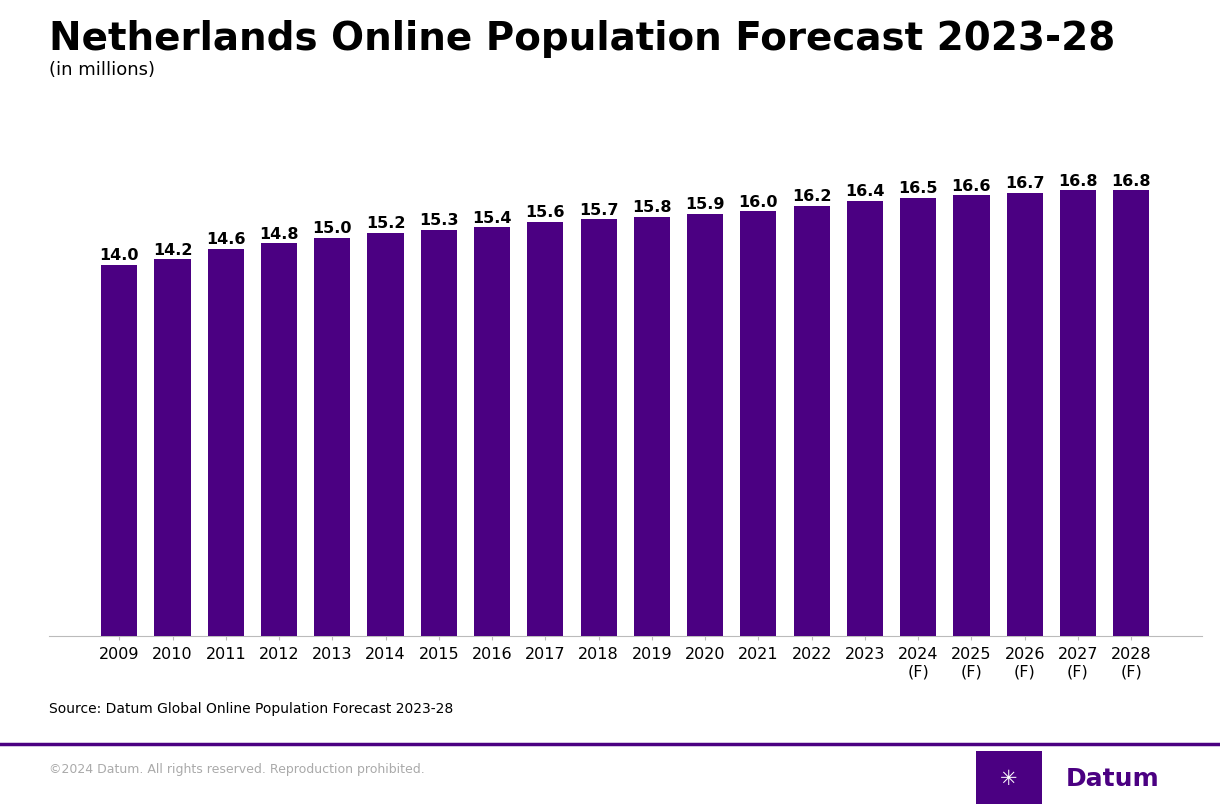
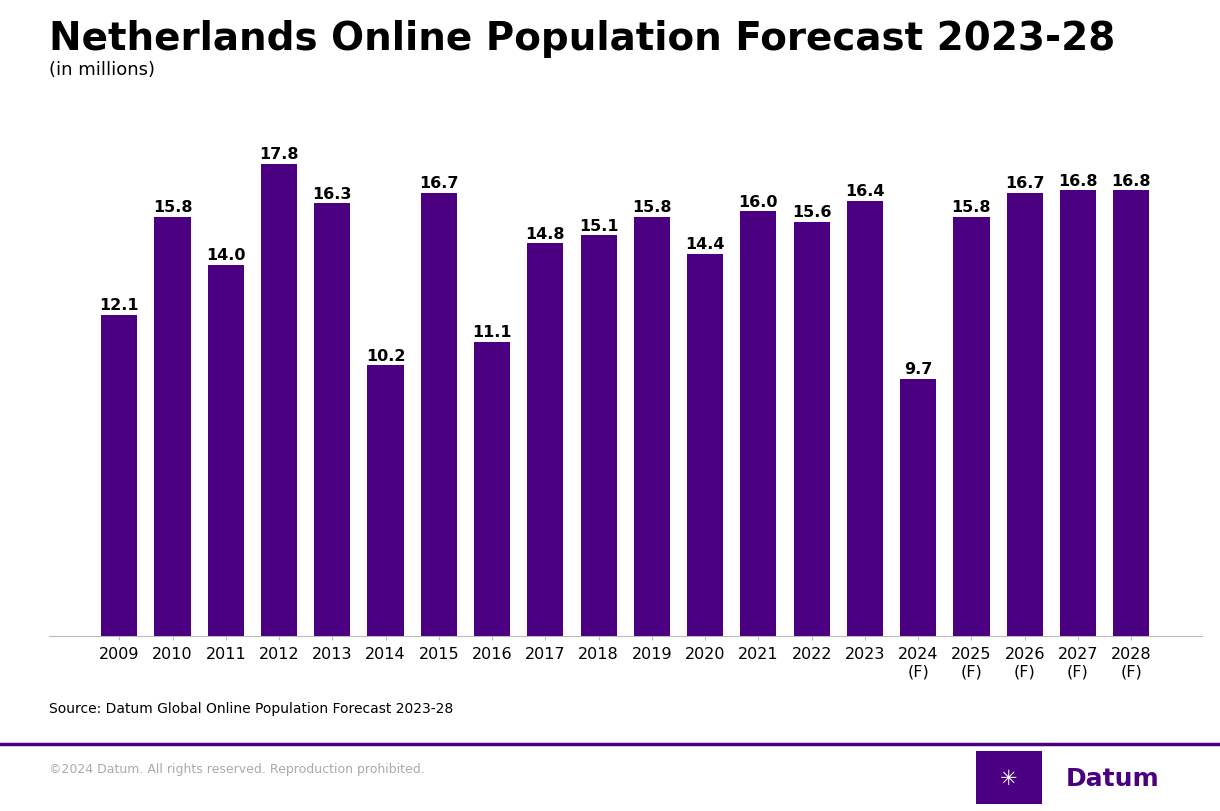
2009: 14.0 -> 12.1
2010: 14.2 -> 15.8
2011: 14.6 -> 14.0
2012: 14.8 -> 17.8
2013: 15.0 -> 16.3
2014: 15.2 -> 10.2
2015: 15.3 -> 16.7
2016: 15.4 -> 11.1
2017: 15.6 -> 14.8
2018: 15.7 -> 15.1
2020: 15.9 -> 14.4
2022: 16.2 -> 15.6
2024 (F): 16.5 -> 9.7
2025 (F): 16.6 -> 15.8
